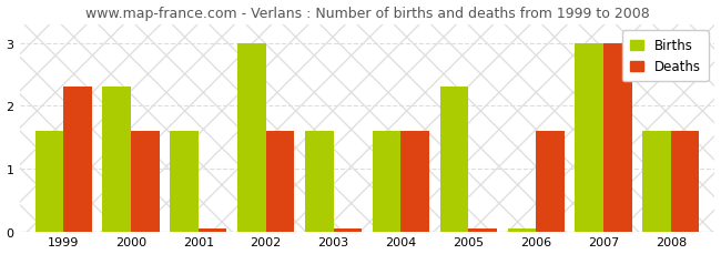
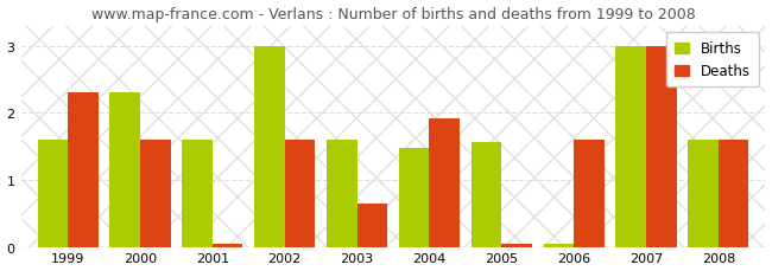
Deaths/2003: 0.05 -> 0.64
Births/2004: 1.60 -> 1.48
Deaths/2004: 1.60 -> 1.92
Births/2005: 2.30 -> 1.56
